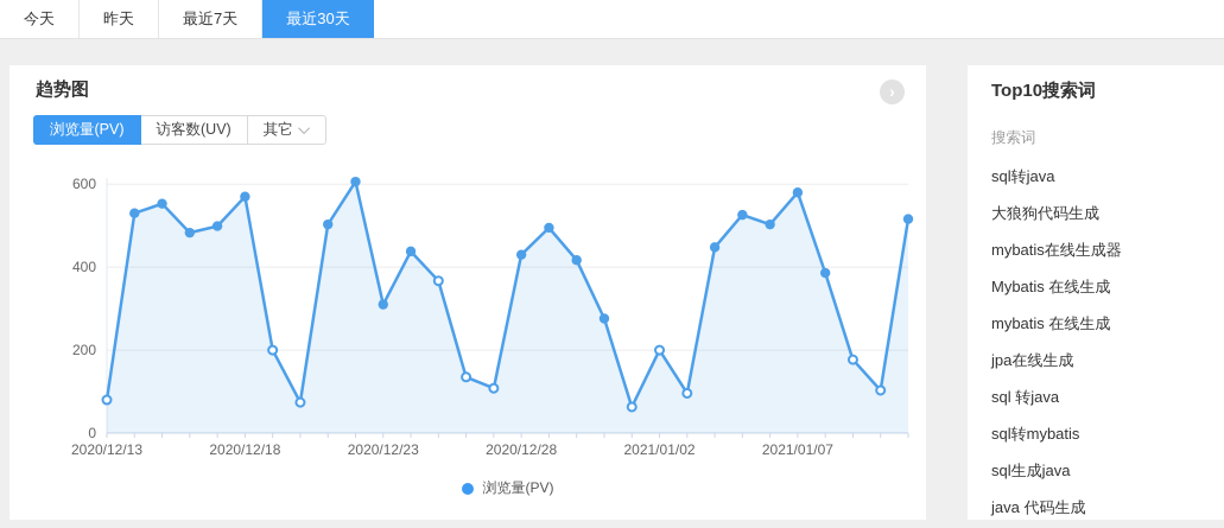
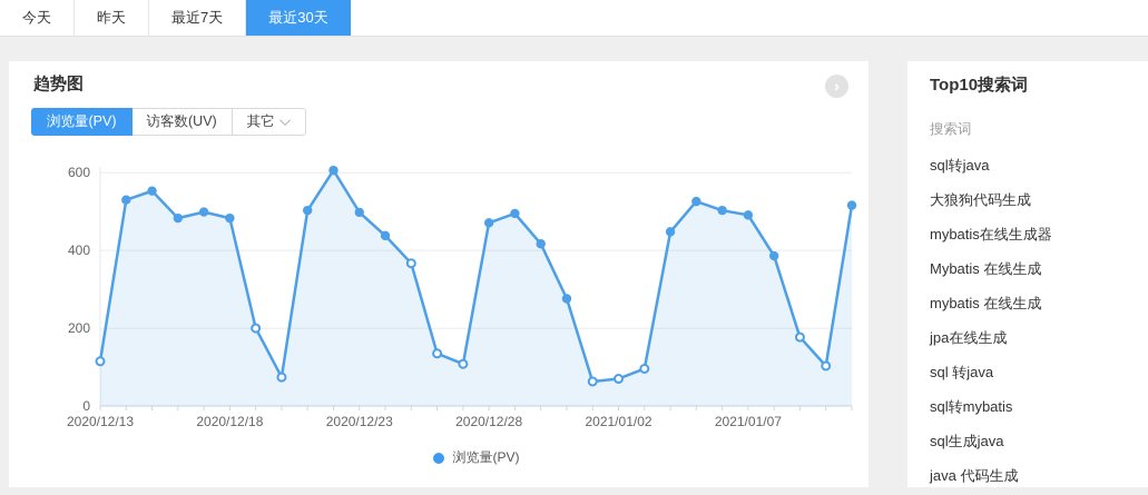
2020/12/13: 80 -> 120
2020/12/18: 570 -> 480
2020/12/23: 310 -> 500
2020/12/28: 430 -> 470
2021/01/02: 200 -> 70
2021/01/07: 580 -> 490
